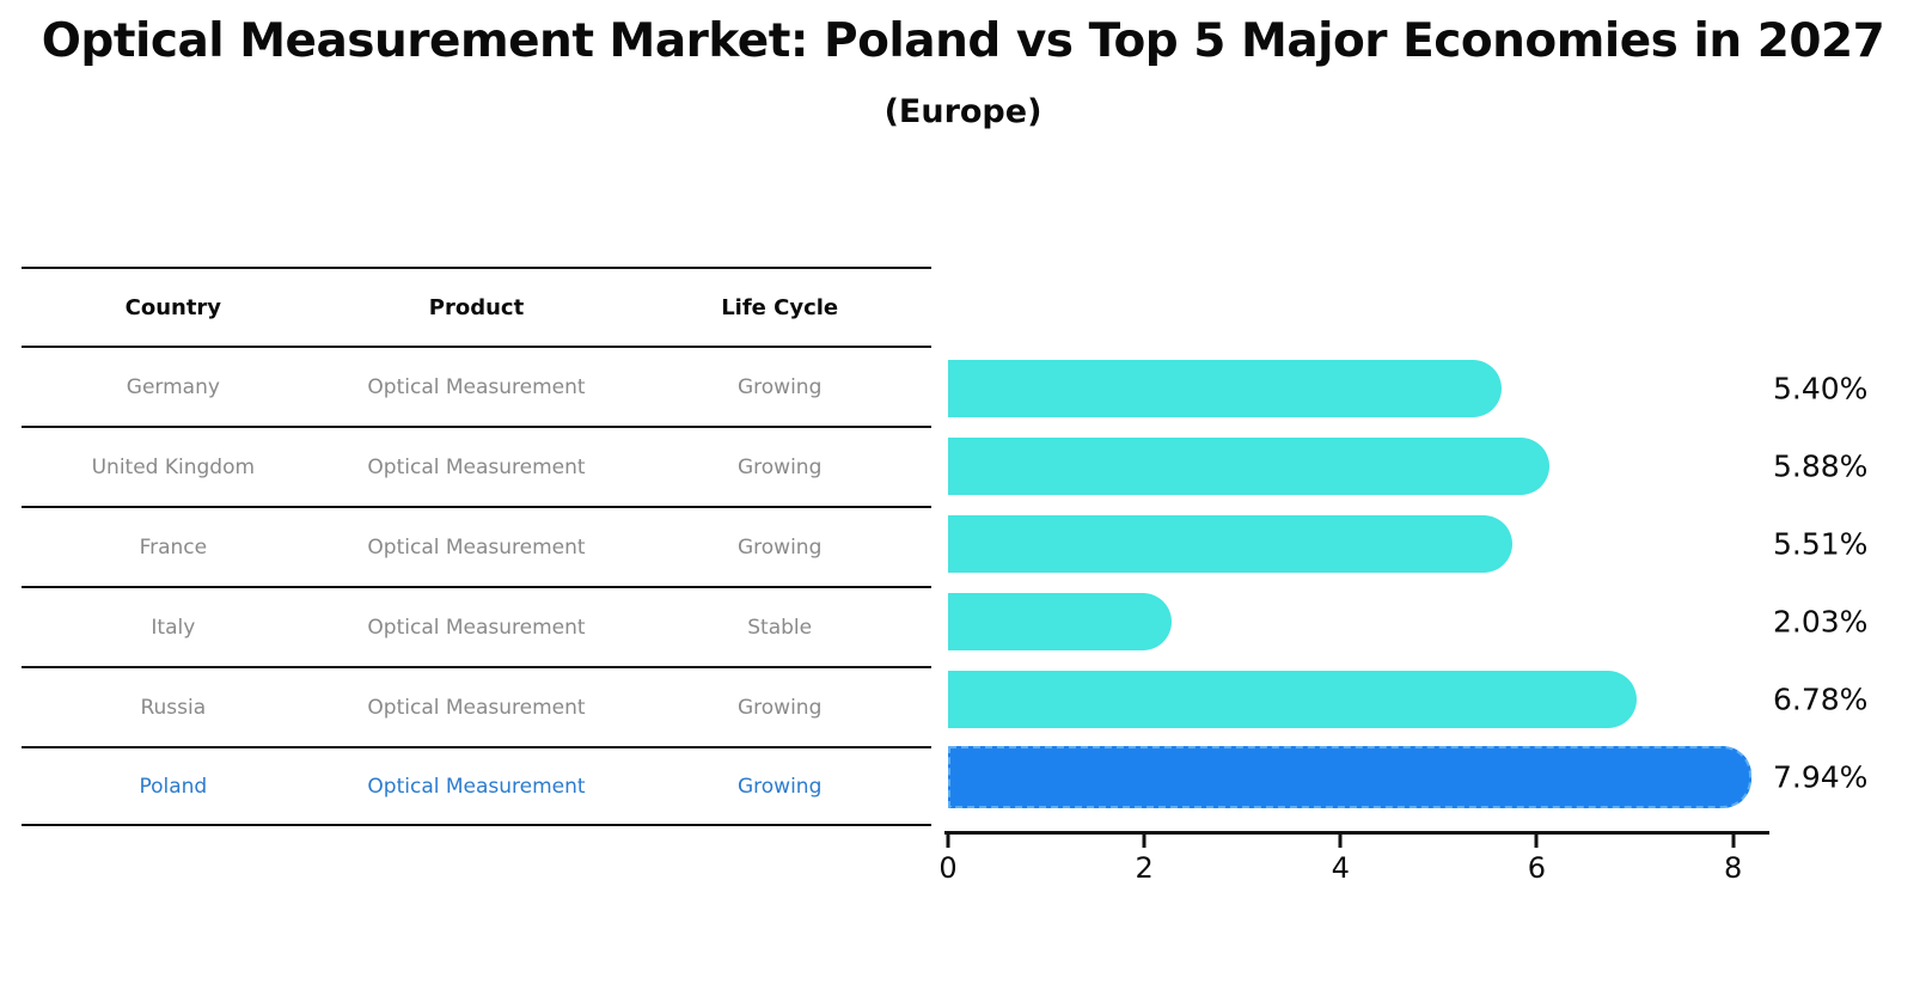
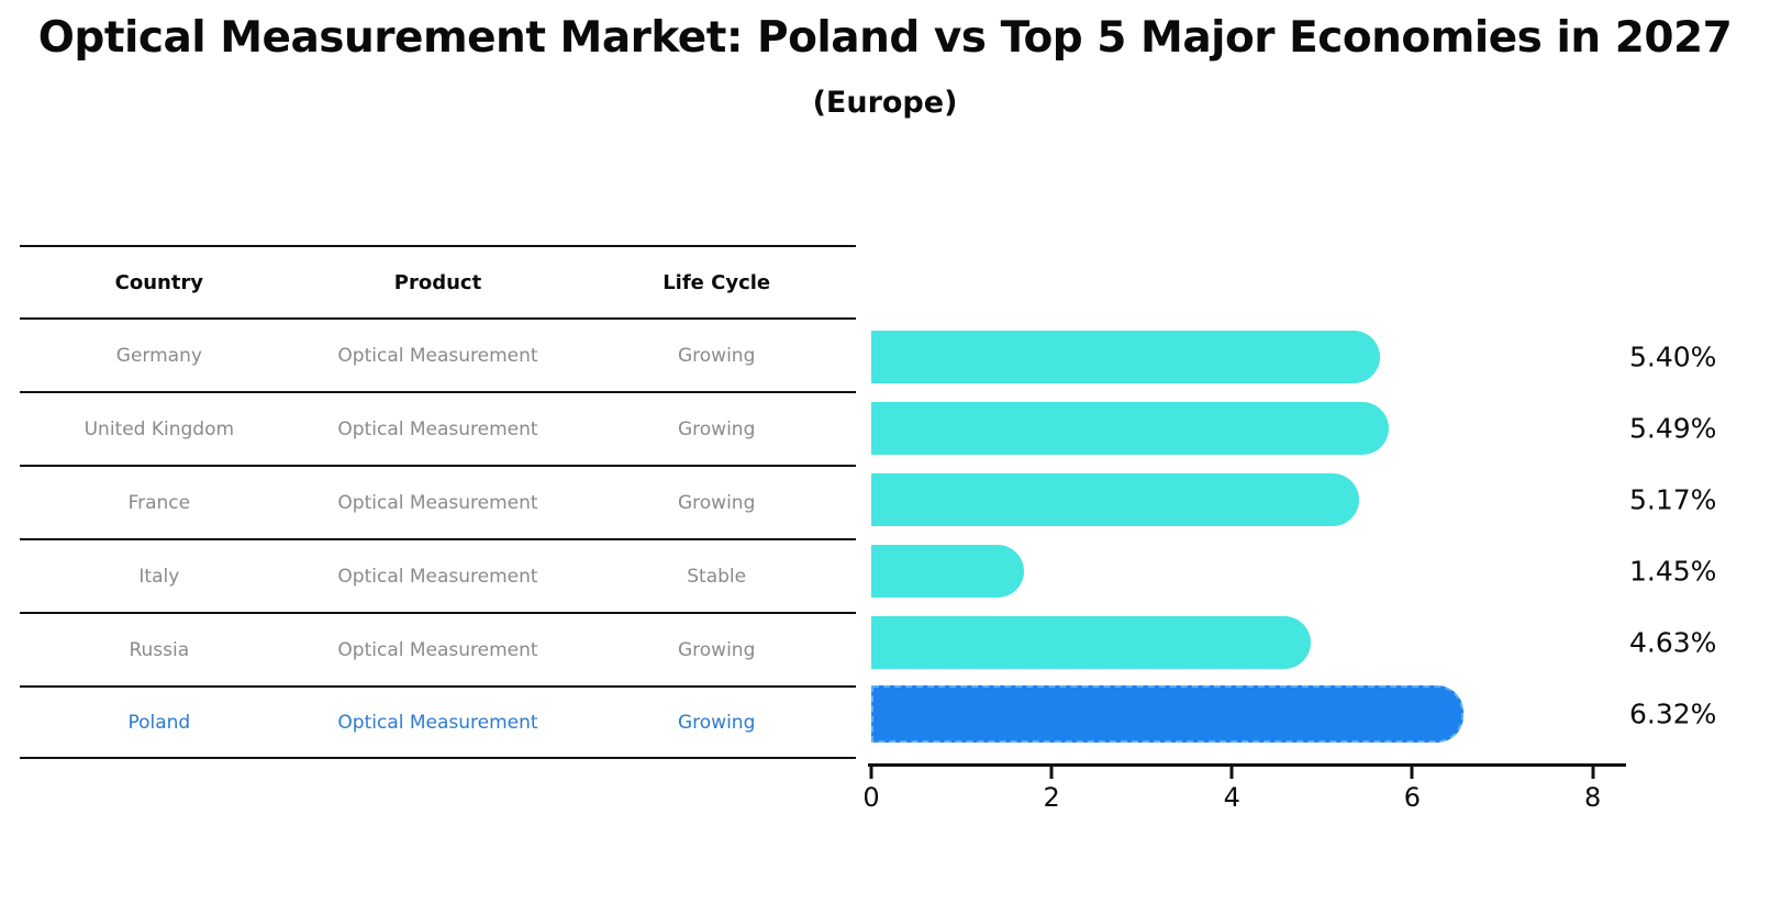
United Kingdom: 5.88% -> 5.49%
France: 5.51% -> 5.17%
Italy: 2.03% -> 1.45%
Russia: 6.78% -> 4.63%
Poland: 7.94% -> 6.32%
